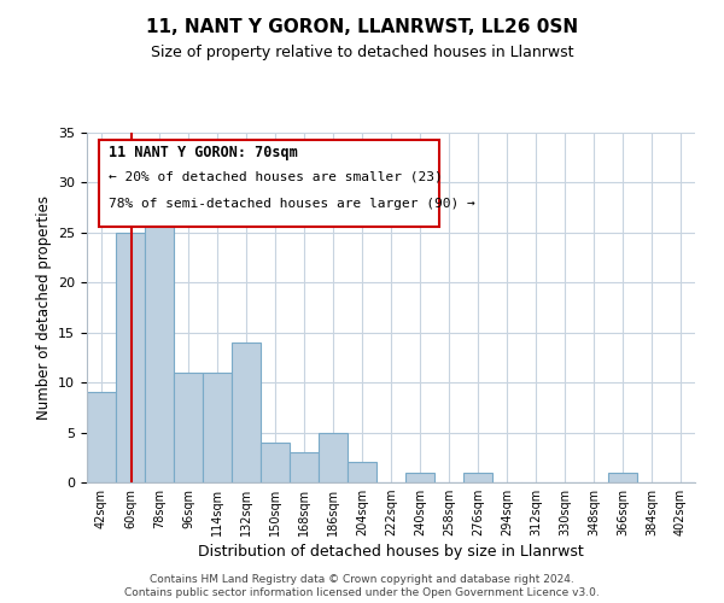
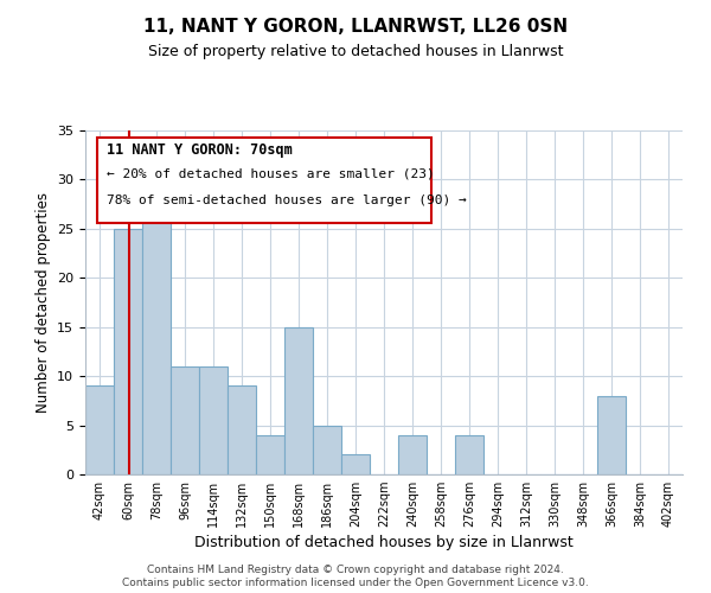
132sqm: 14 -> 9
168sqm: 3 -> 15
240sqm: 1 -> 4
276sqm: 1 -> 4
366sqm: 1 -> 8
